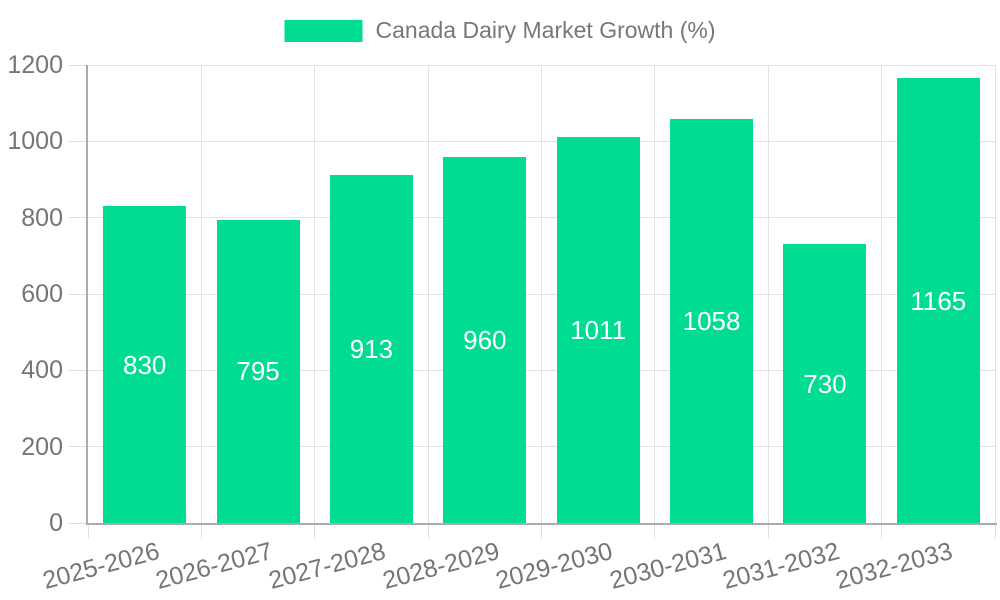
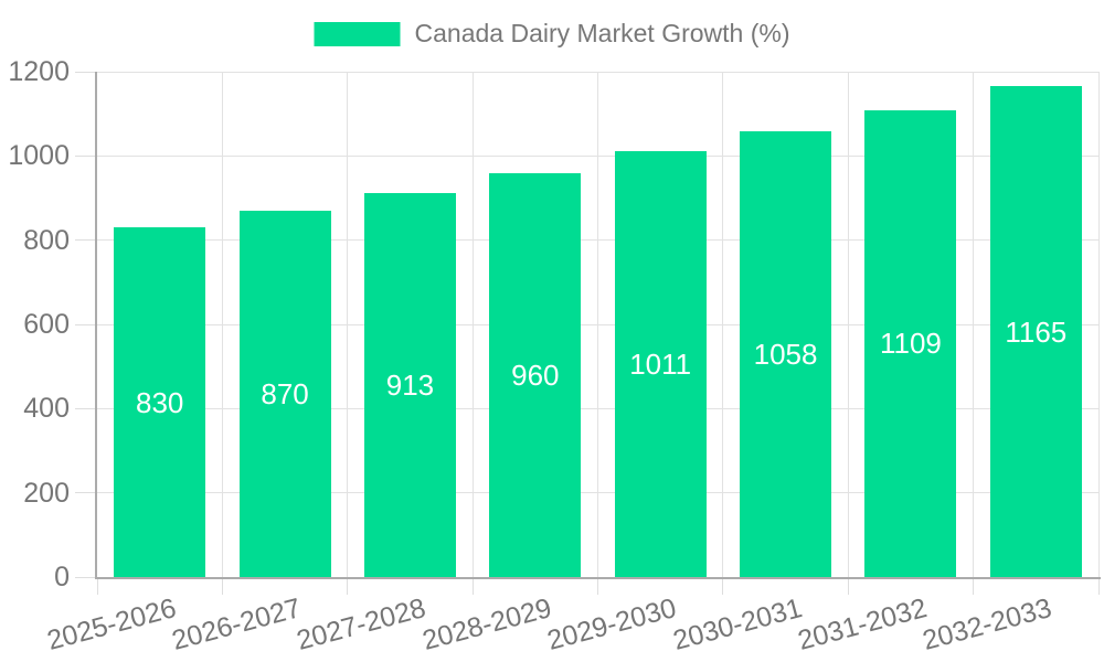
2026-2027: 795 -> 870
2031-2032: 730 -> 1109
